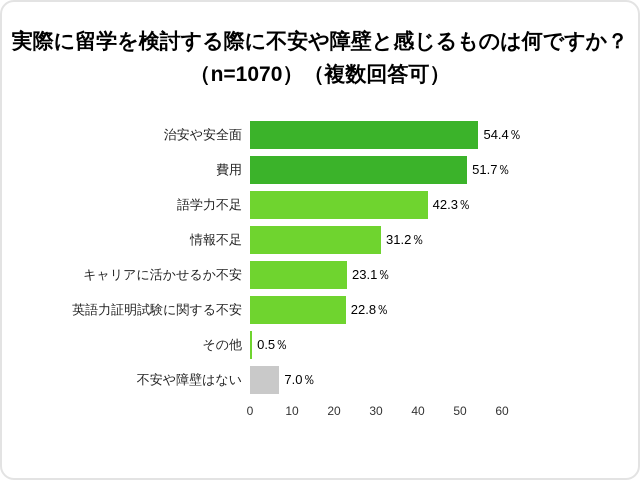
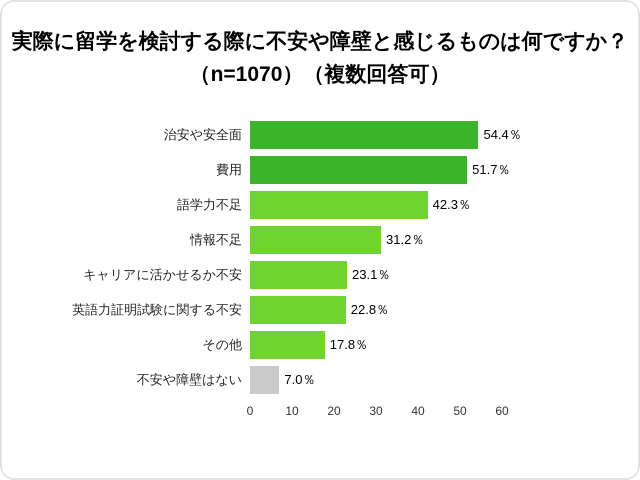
その他: 0.5 -> 17.8
